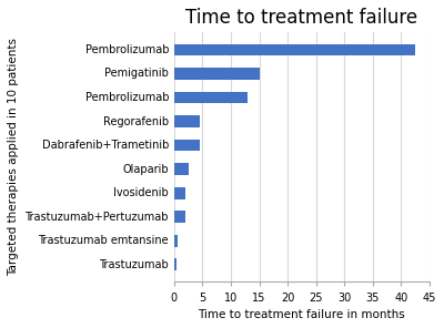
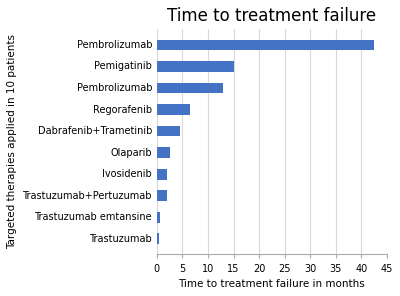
Regorafenib: 4.6 -> 6.5
